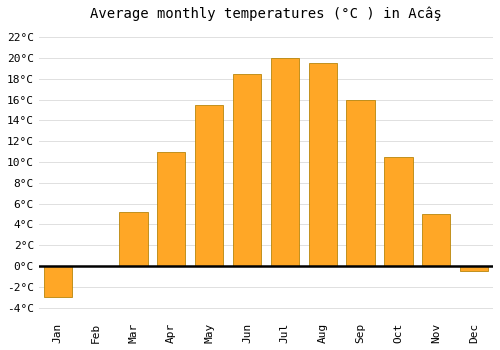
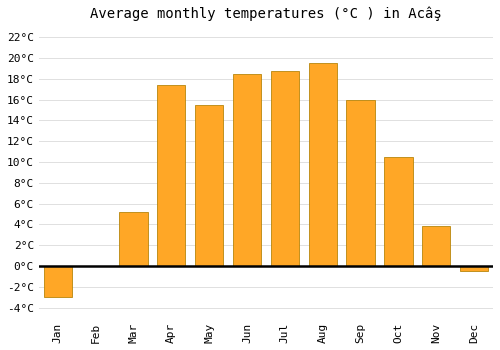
Apr: 11.0°C -> 17.4°C
Jul: 20.0°C -> 18.7°C
Nov: 5.0°C -> 3.8°C
